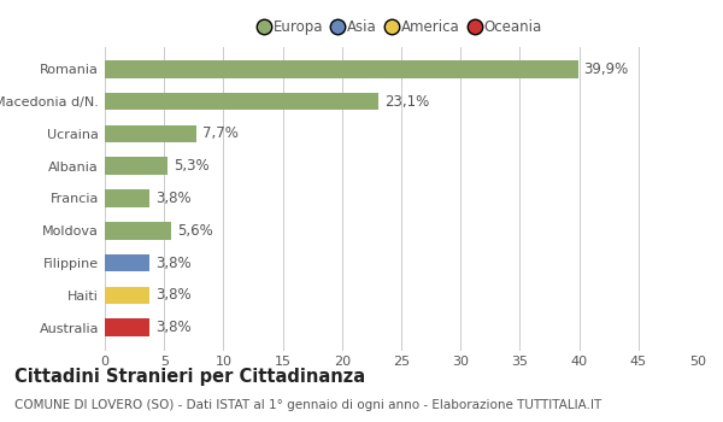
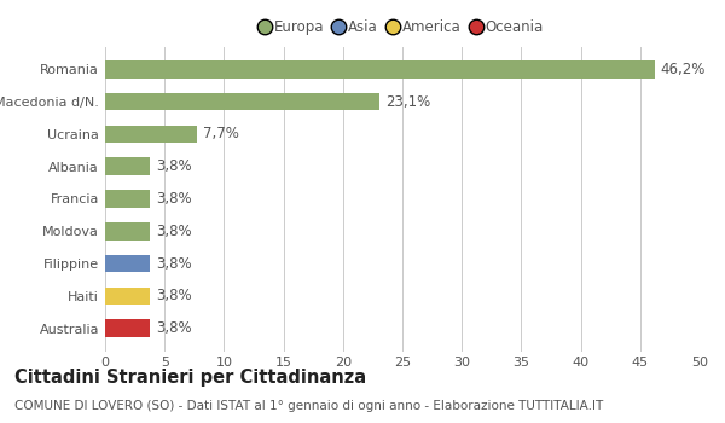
Romania: 39,9% -> 46,2%
Albania: 5,3% -> 3,8%
Moldova: 5,6% -> 3,8%
